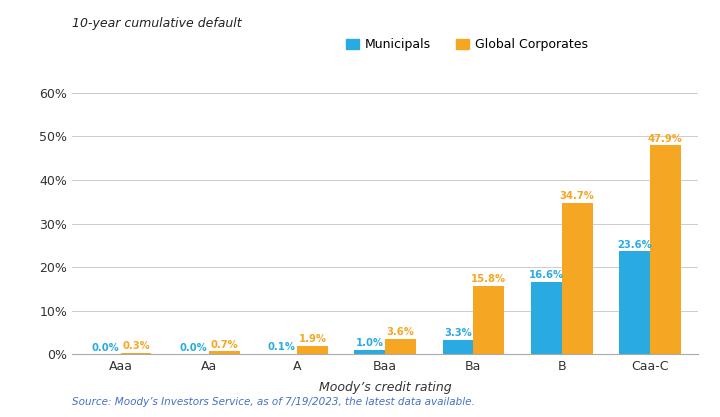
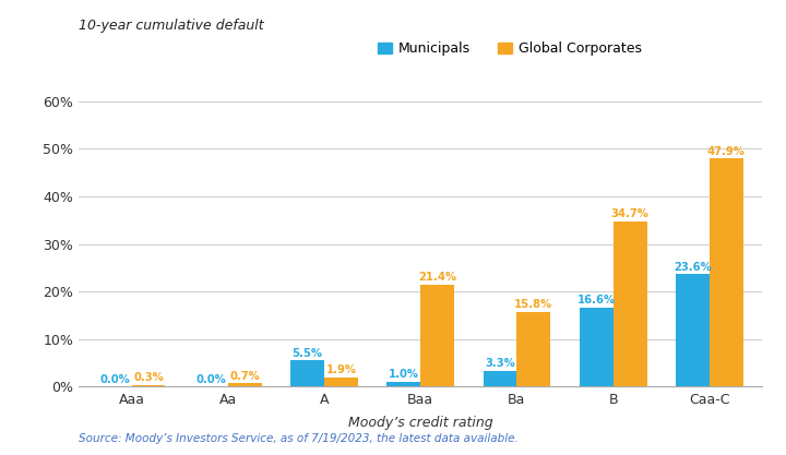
Municipals/A: 0.1% -> 5.5%
Global Corporates/Baa: 3.6% -> 21.4%
